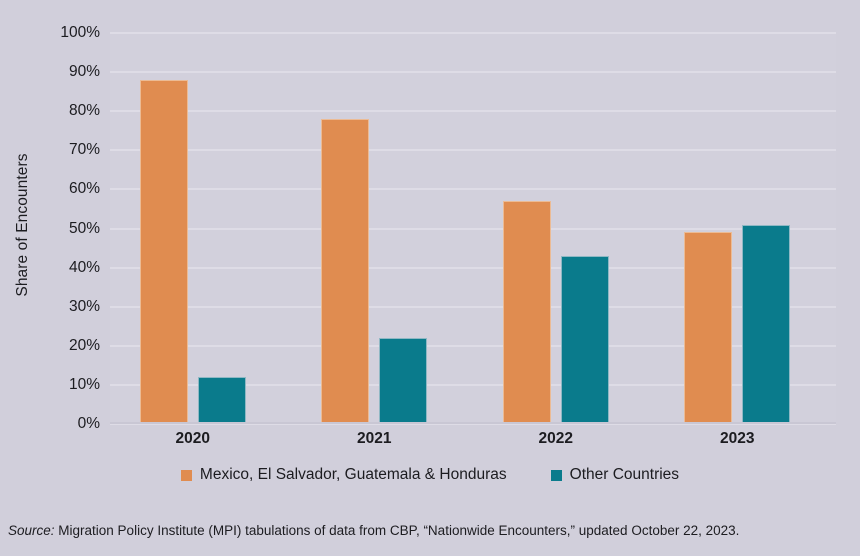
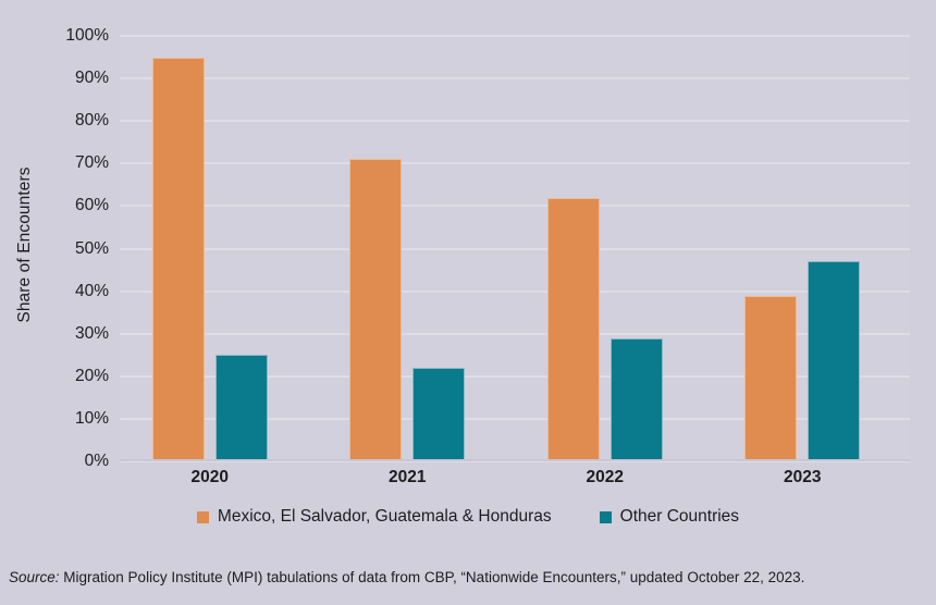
Mexico, El Salvador, Guatemala & Honduras/2020: 88% -> 95%
Other Countries/2020: 12% -> 25%
Mexico, El Salvador, Guatemala & Honduras/2021: 78% -> 71%
Mexico, El Salvador, Guatemala & Honduras/2022: 57% -> 62%
Other Countries/2022: 43% -> 29%
Mexico, El Salvador, Guatemala & Honduras/2023: 49% -> 39%
Other Countries/2023: 51% -> 47%
